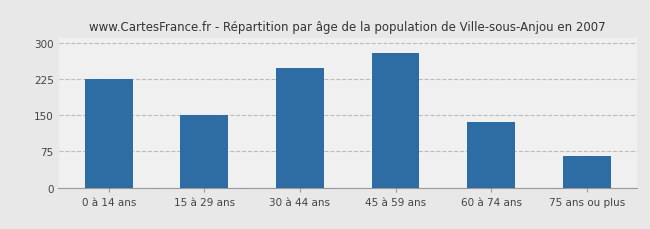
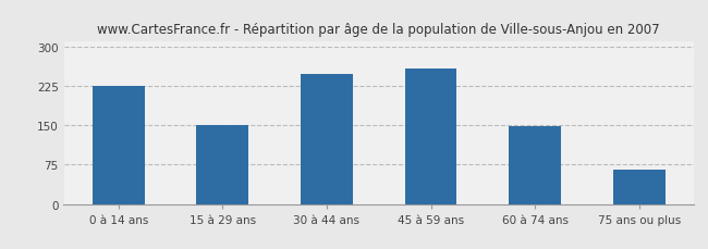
45 à 59 ans: 280 -> 258
60 à 74 ans: 135 -> 148
